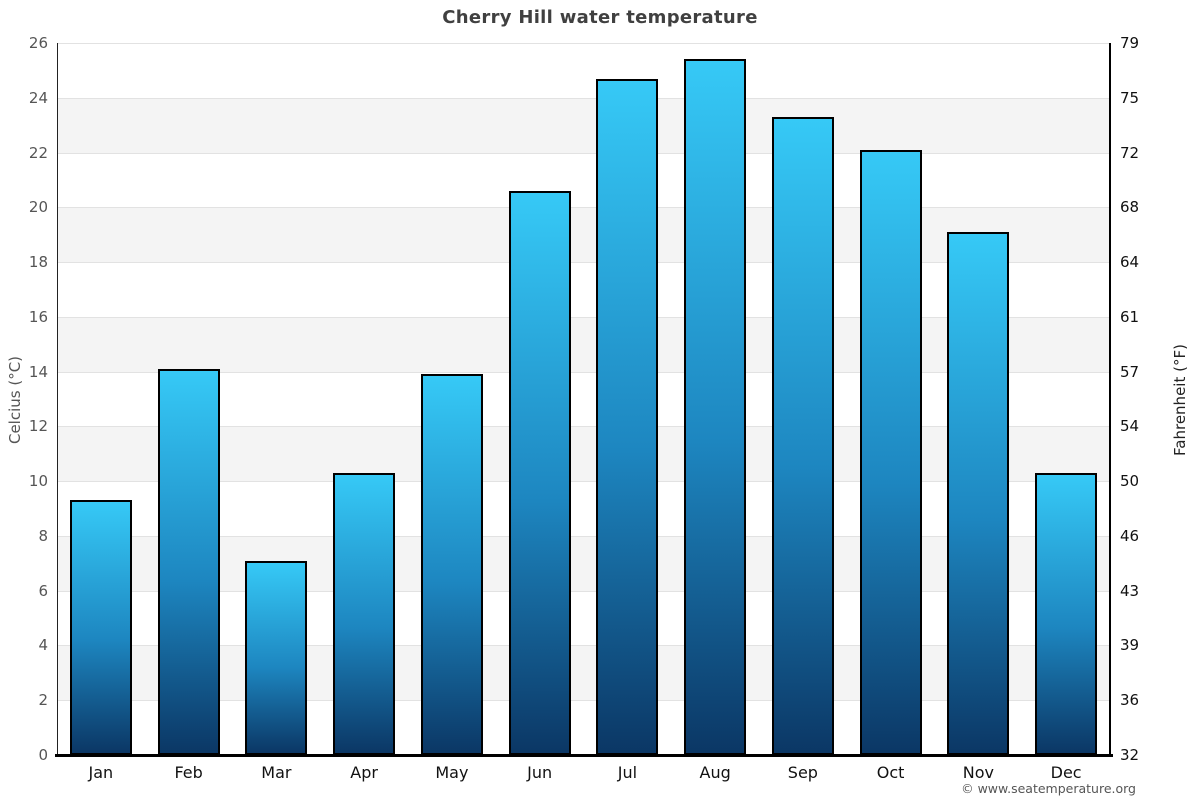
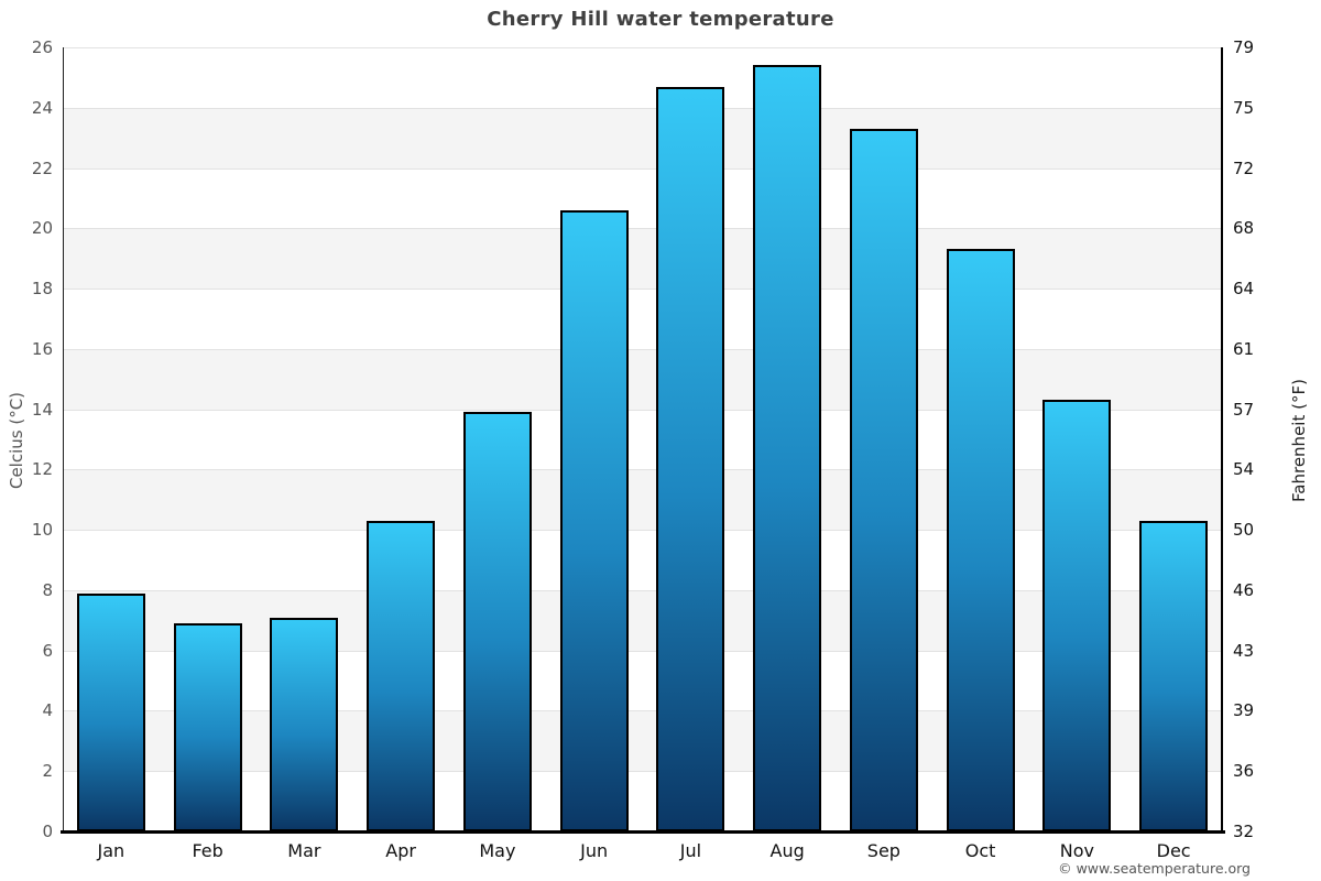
Jan: 9.3 -> 7.9
Feb: 14.1 -> 6.9
Oct: 22.1 -> 19.3
Nov: 19.1 -> 14.3
